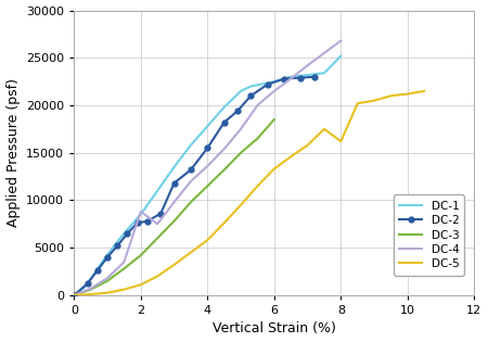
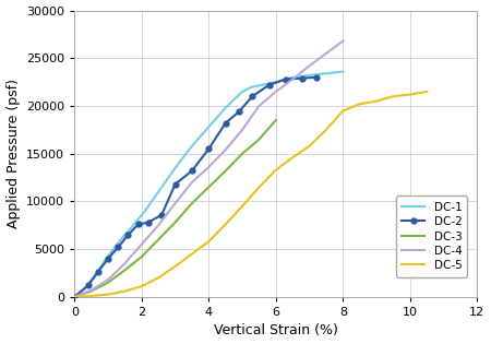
DC-4/2: 8800 -> 5500
DC-1/8: 25200 -> 23600
DC-5/8: 16200 -> 19500
